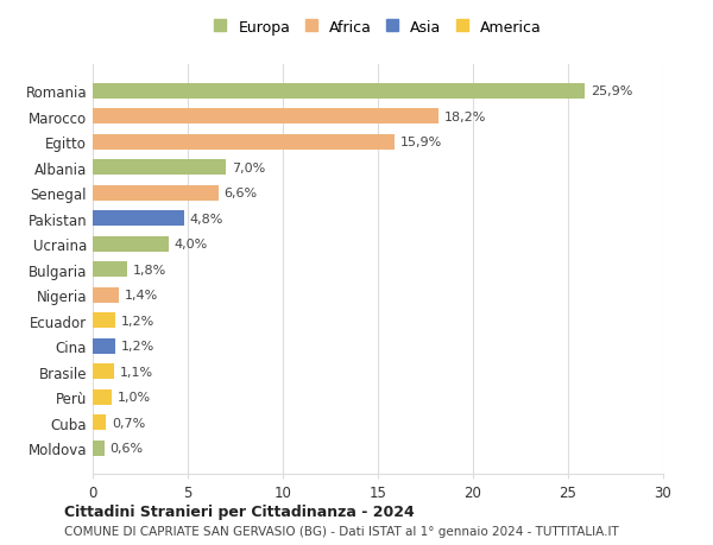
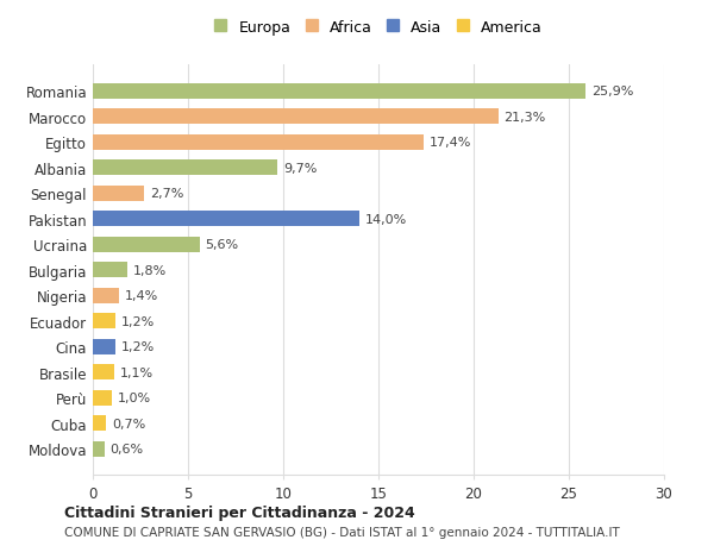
Marocco: 18,2% -> 21,3%
Egitto: 15,9% -> 17,4%
Albania: 7,0% -> 9,7%
Senegal: 6,6% -> 2,7%
Pakistan: 4,8% -> 14,0%
Ucraina: 4,0% -> 5,6%
